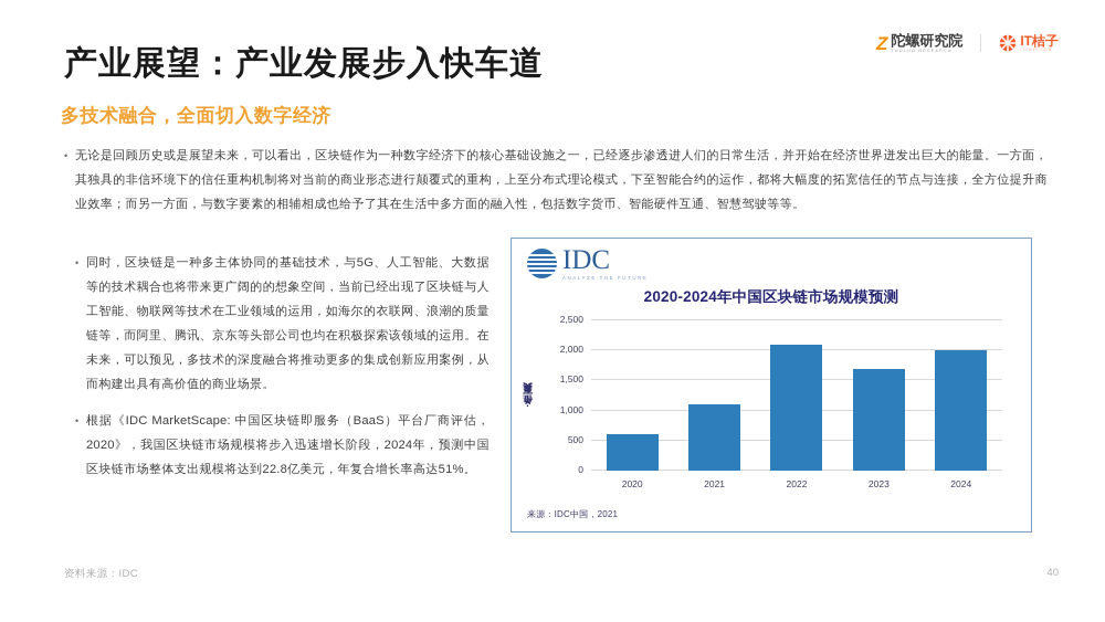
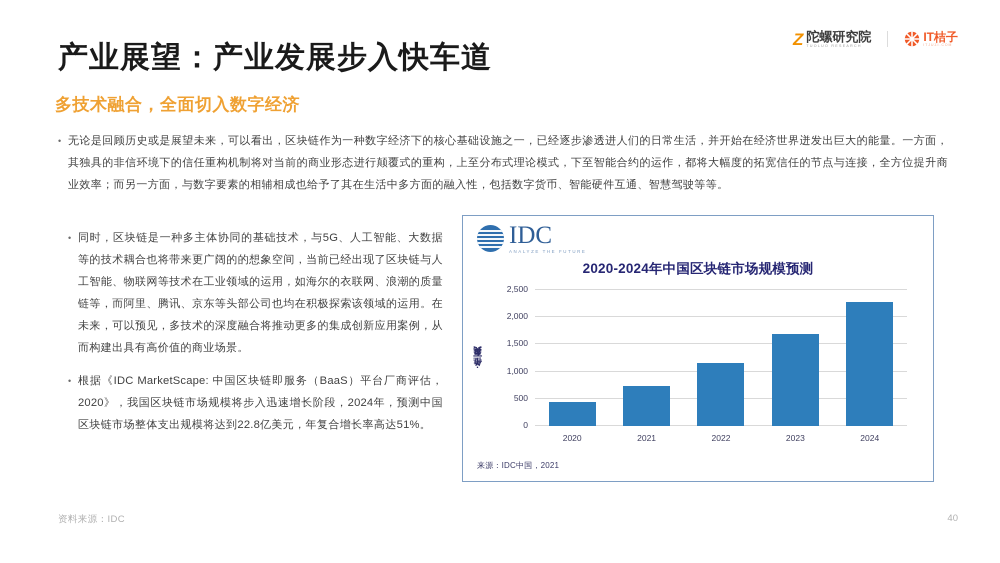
2020: 600 -> 400
2021: 1100 -> 700
2022: 2100 -> 1200
2024: 2000 -> 2300
